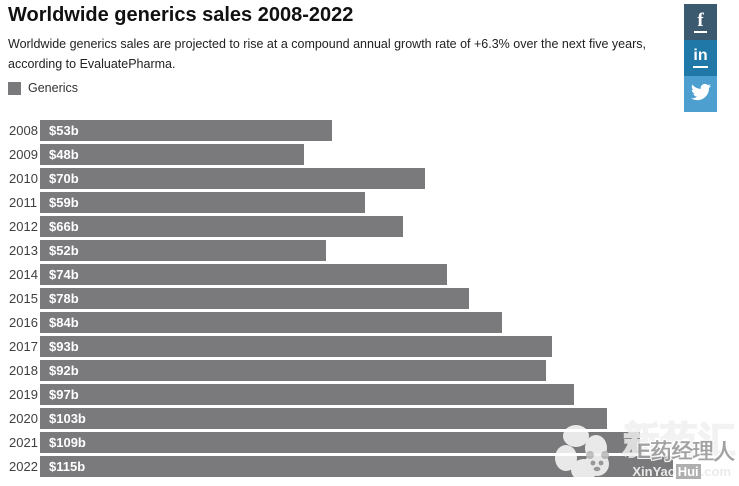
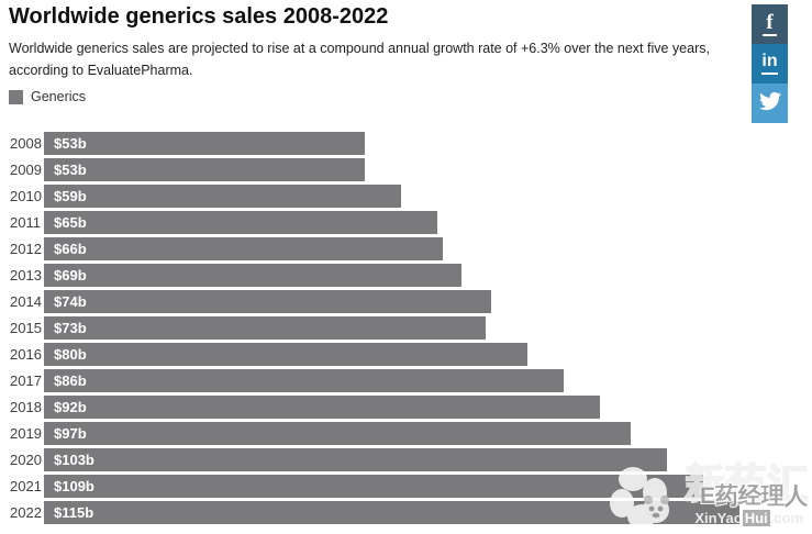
2009: $48b -> $53b
2010: $70b -> $59b
2011: $59b -> $65b
2013: $52b -> $69b
2015: $78b -> $73b
2016: $84b -> $80b
2017: $93b -> $86b
